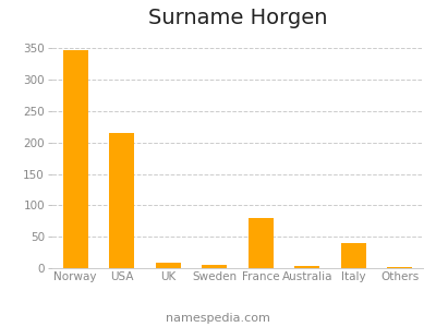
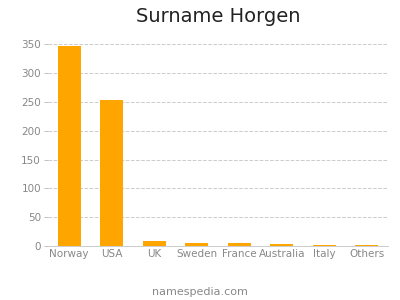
USA: 216 -> 253
France: 80 -> 5
Italy: 40 -> 2
